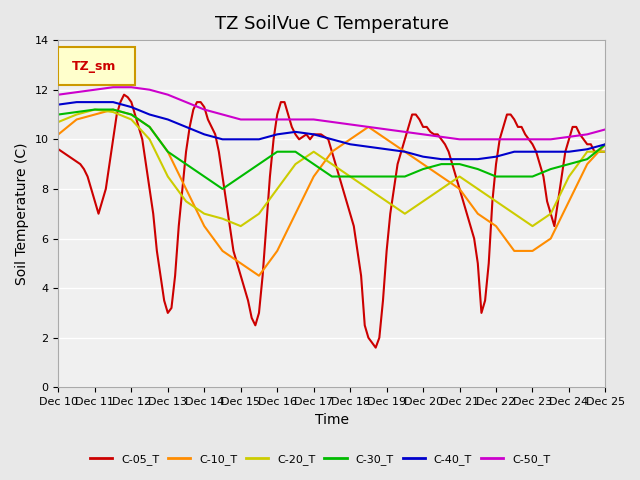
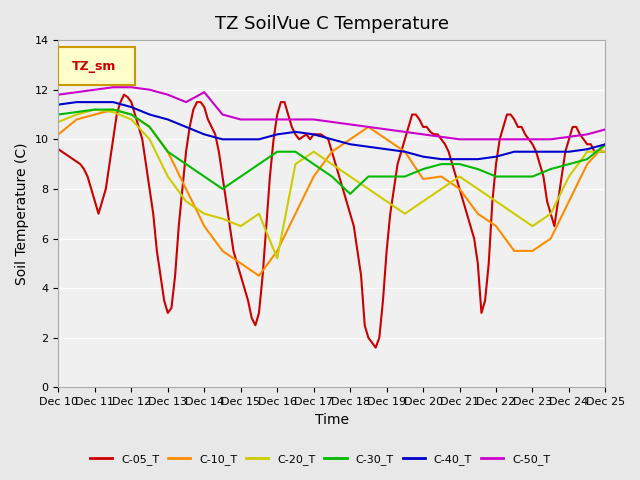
C-50_T/Dec 14: 11.2 -> 11.9
C-20_T/Dec 16: 8.0 -> 5.2
C-30_T/Dec 18: 8.5 -> 7.8
C-10_T/Dec 20: 9.0 -> 8.4
